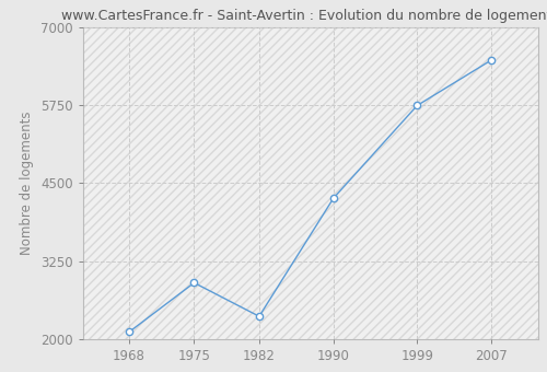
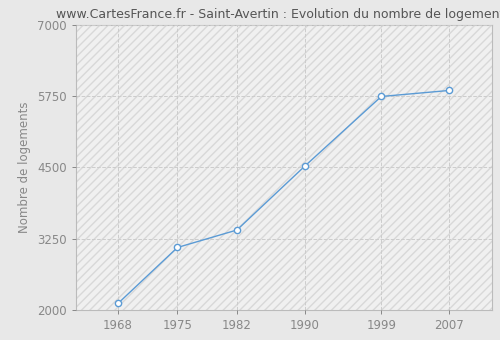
1975: 2900 -> 3090
1982: 2360 -> 3400
1990: 4260 -> 4520
2007: 6480 -> 5850
